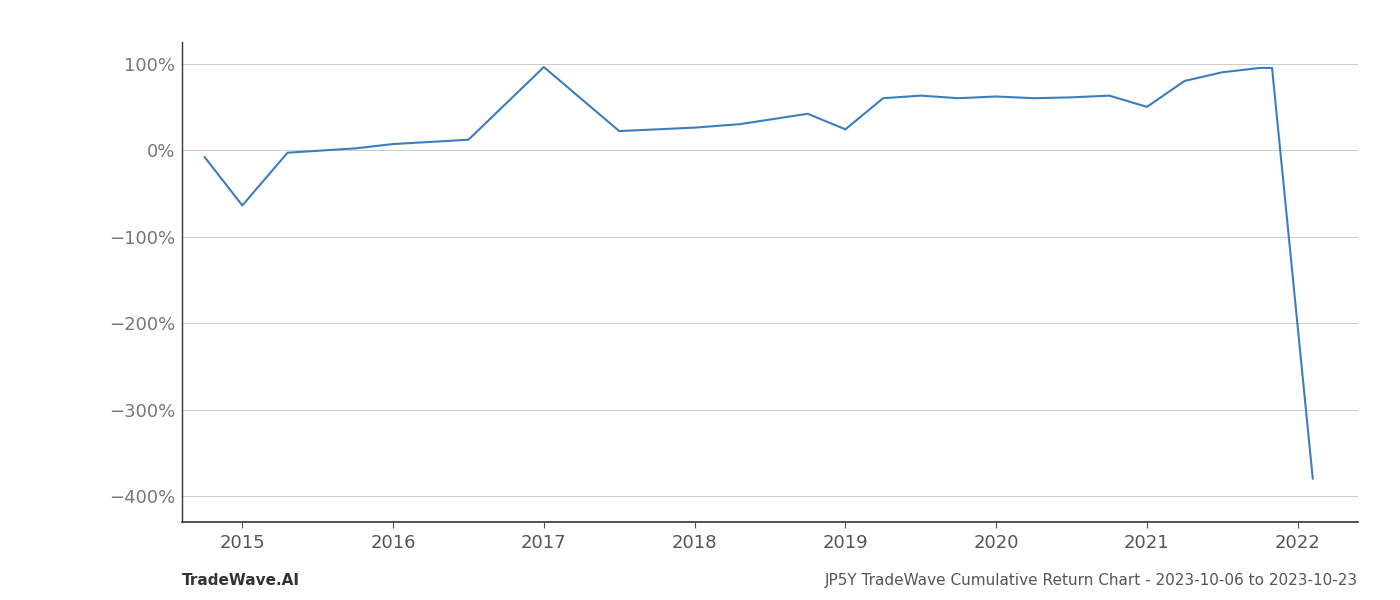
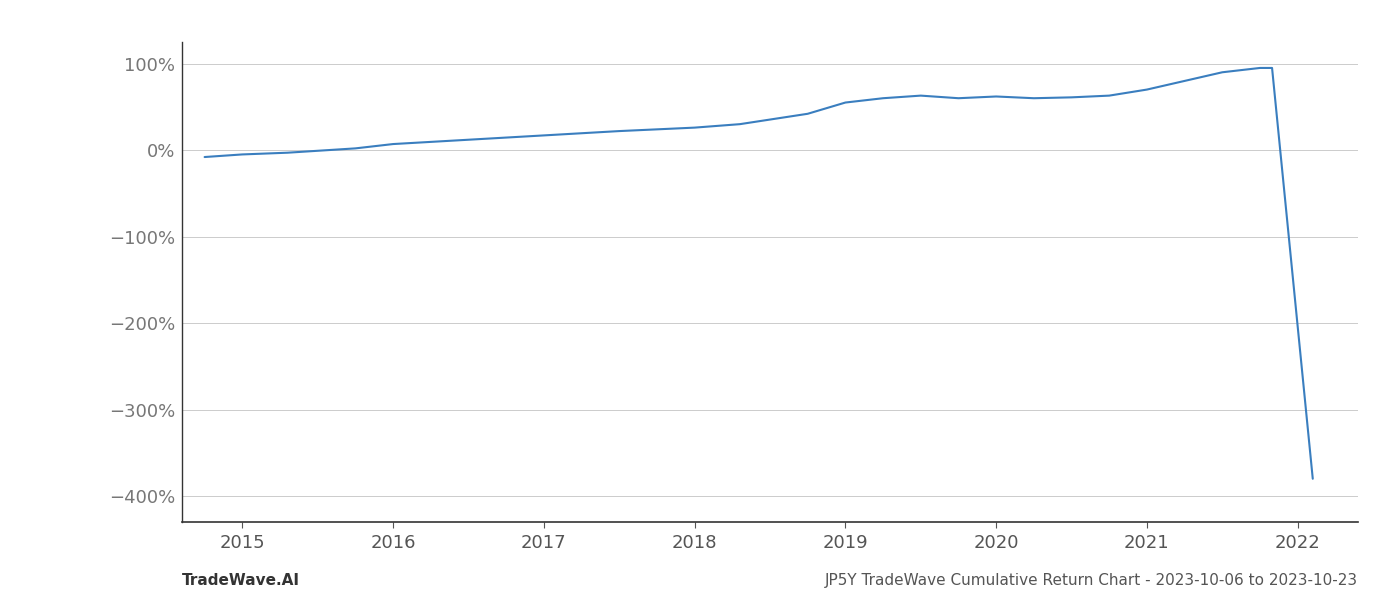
2015: -64% -> -5%
2017: 96% -> 17%
2019: 24% -> 55%
2021: 50% -> 70%
